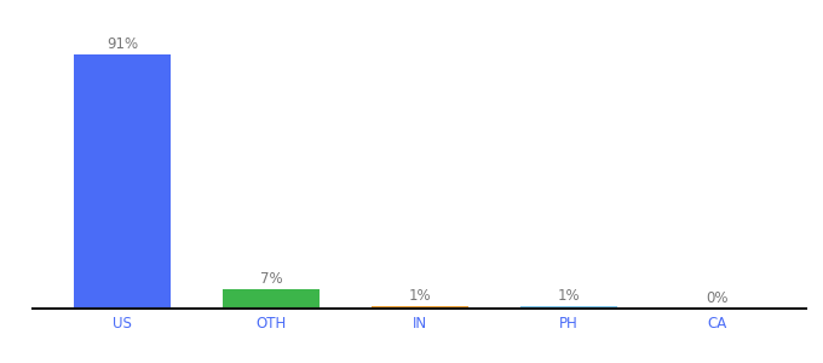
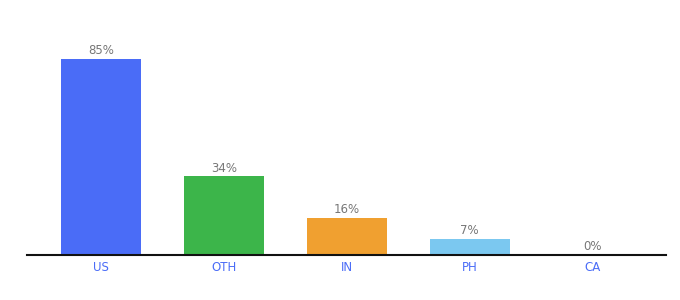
US: 91% -> 85%
OTH: 7% -> 34%
IN: 1% -> 16%
PH: 1% -> 7%
